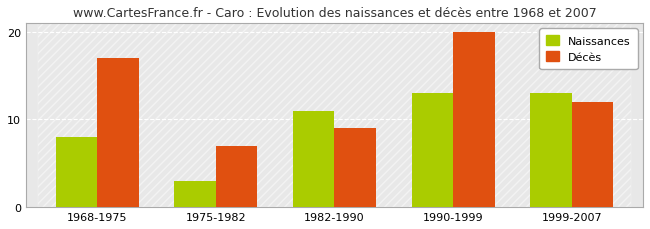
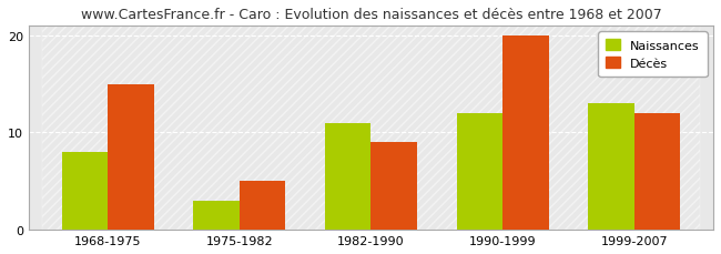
Décès/1968-1975: 17 -> 15
Décès/1975-1982: 7 -> 5
Naissances/1990-1999: 13 -> 12
